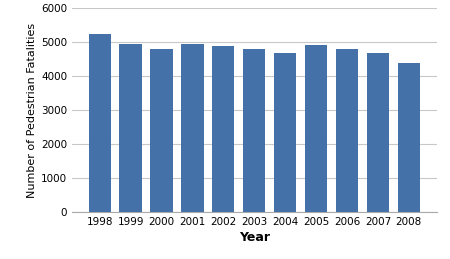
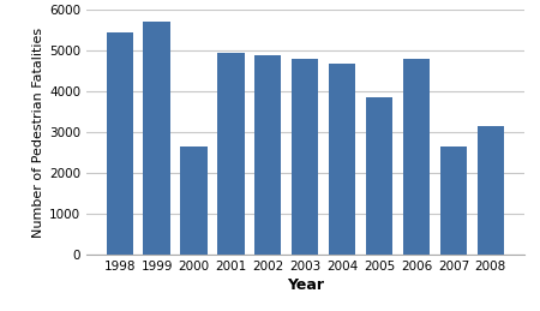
1998: 5220 -> 5450
1999: 4950 -> 5700
2000: 4780 -> 2650
2005: 4910 -> 3850
2007: 4680 -> 2650
2008: 4380 -> 3150
